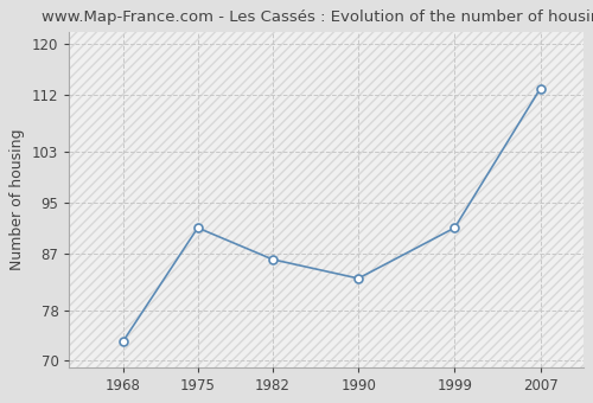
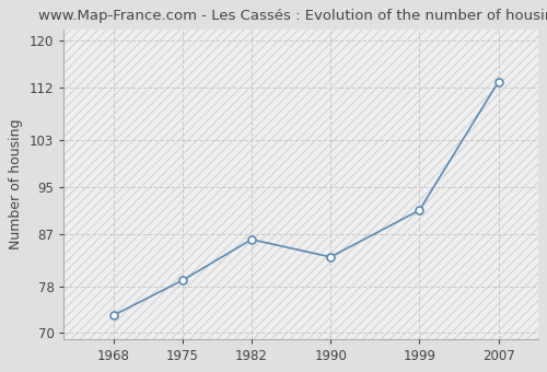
1975: 91 -> 79
